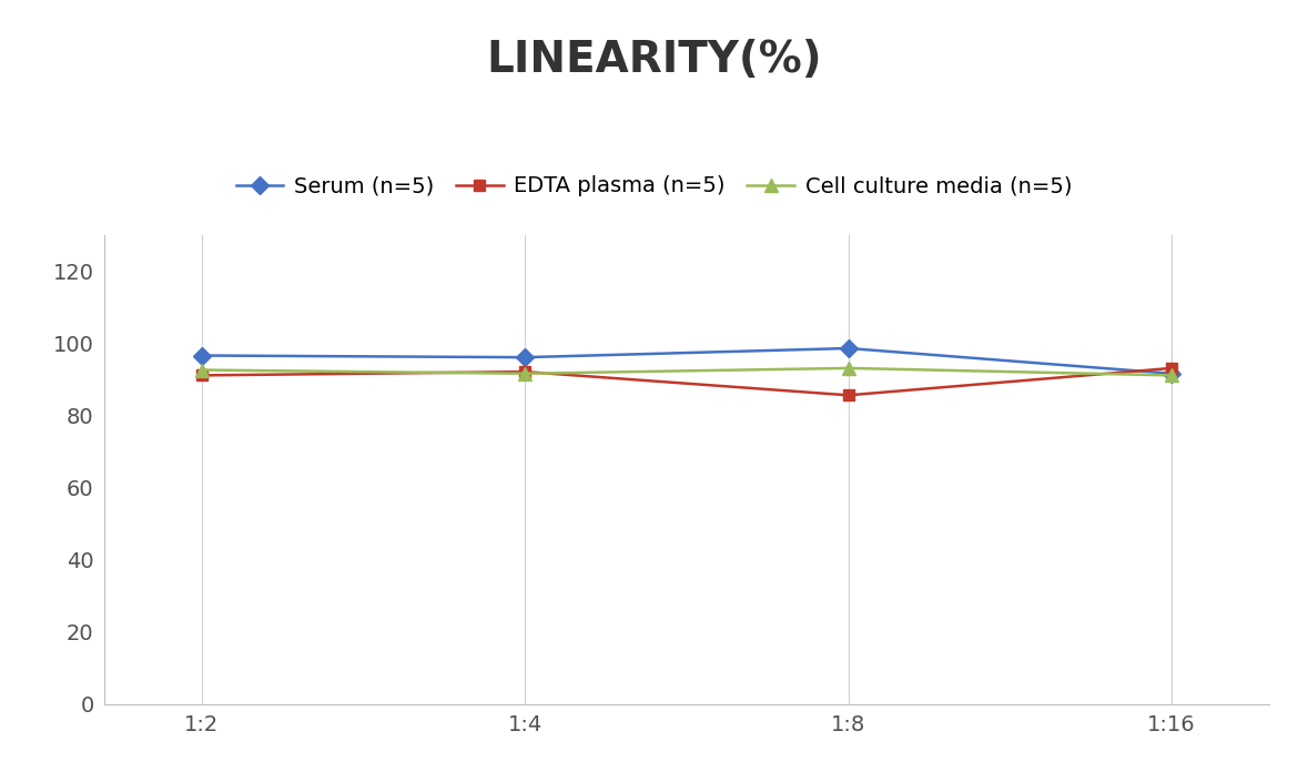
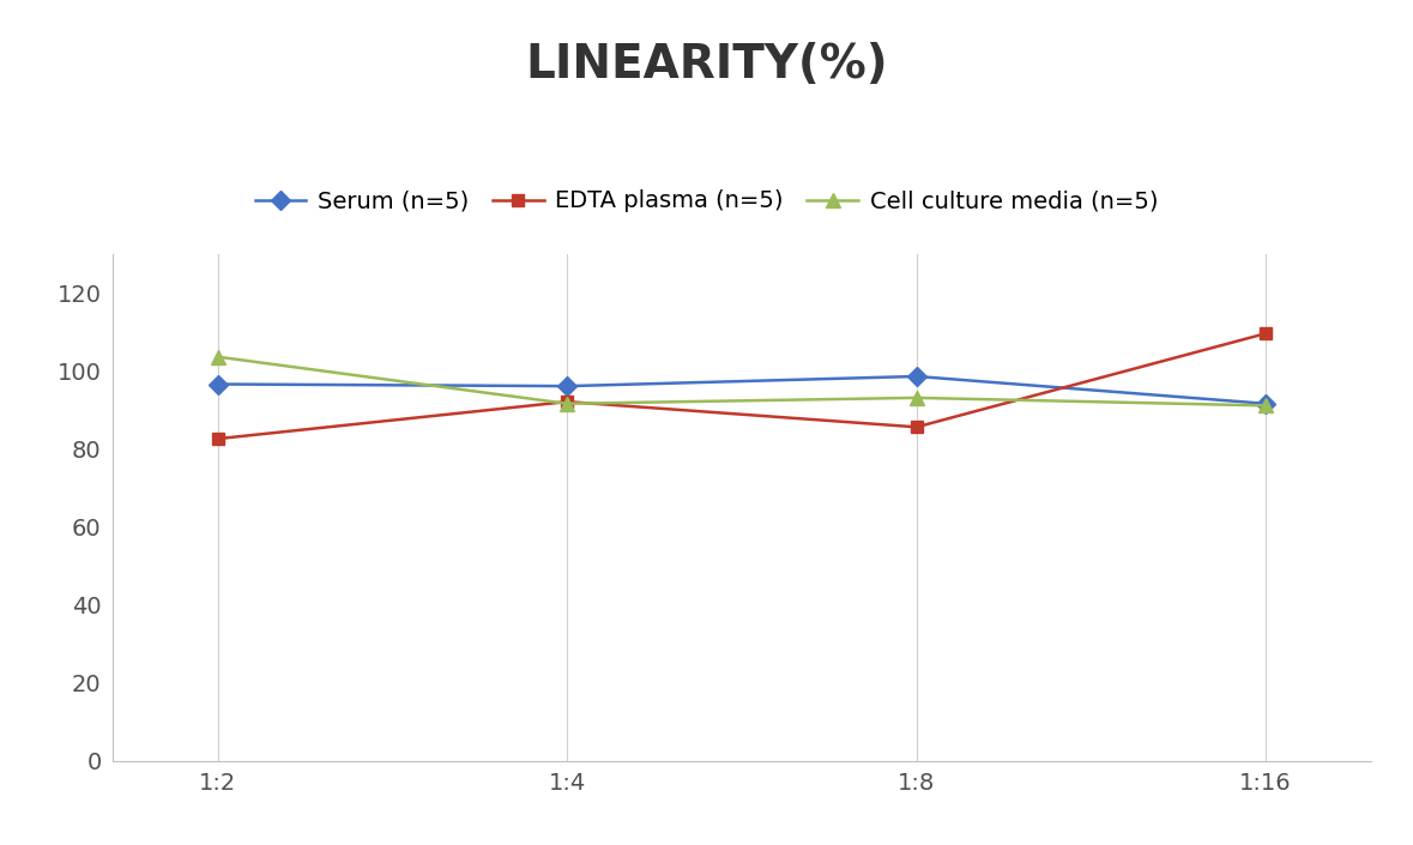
EDTA plasma (n=5)/1:2: 91.0 -> 82.5
Cell culture media (n=5)/1:2: 92.5 -> 103.5
EDTA plasma (n=5)/1:16: 93.0 -> 109.5
